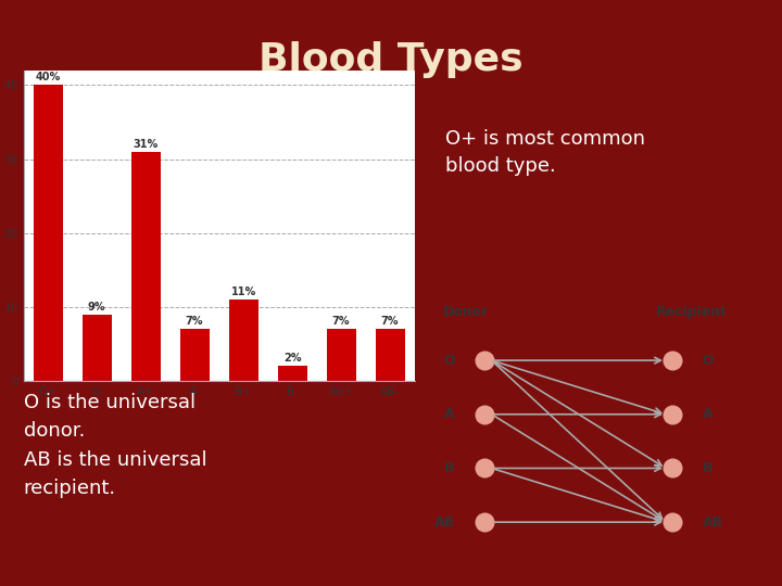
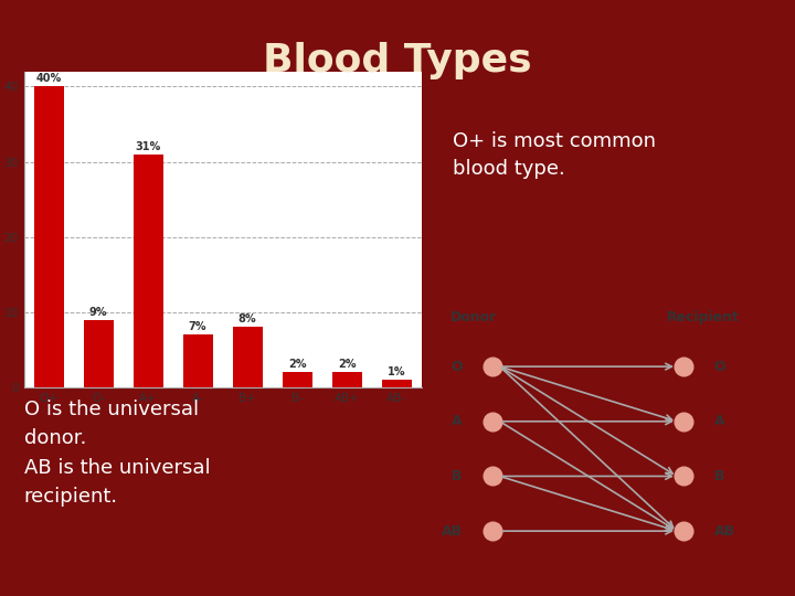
B+: 11% -> 8%
AB+: 7% -> 2%
AB-: 7% -> 1%
